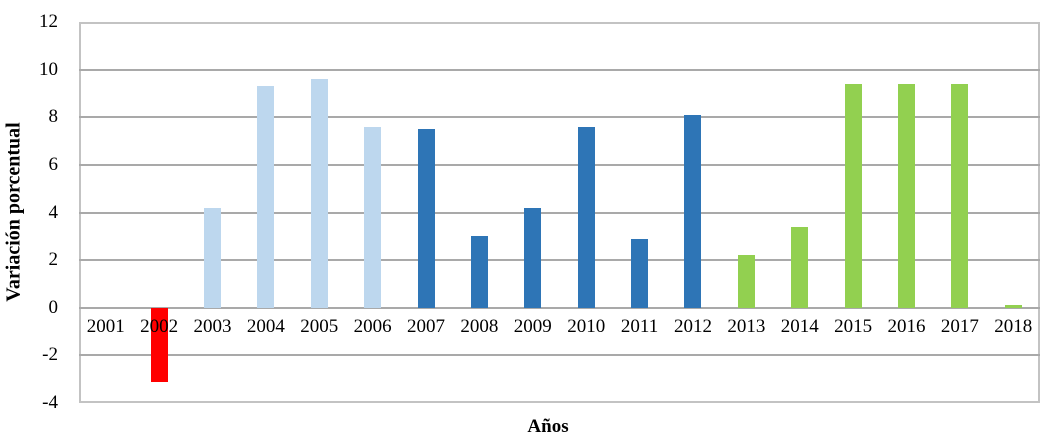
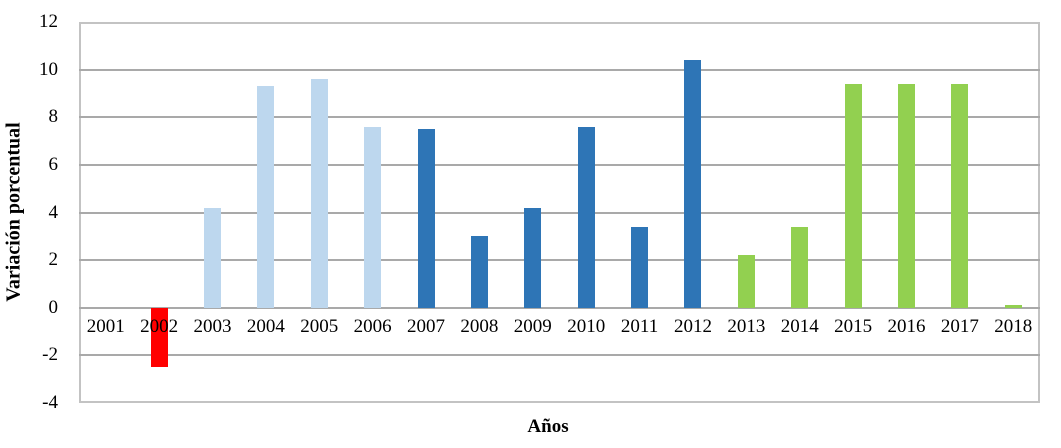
2002: -3.1 -> -2.5
2011: 2.9 -> 3.4
2012: 8.1 -> 10.4
